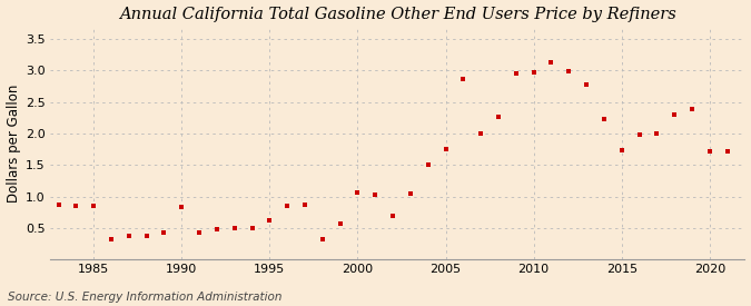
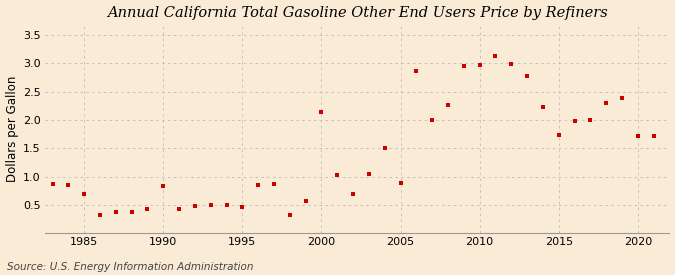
1985: 0.85 -> 0.70
1995: 0.63 -> 0.46
2000: 1.07 -> 2.14
2005: 1.75 -> 0.88
